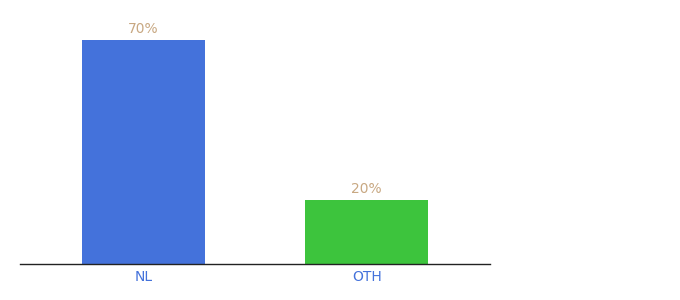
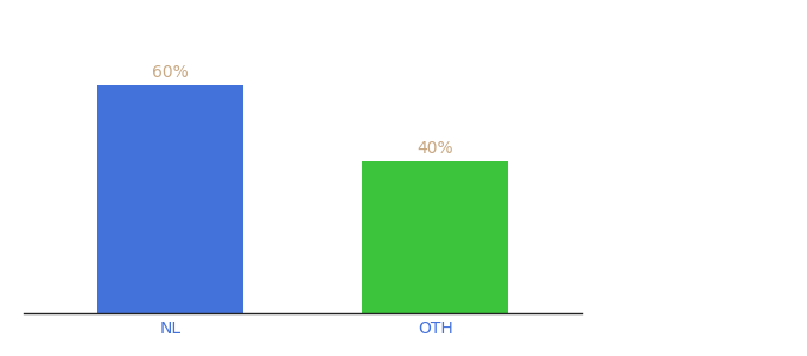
NL: 70% -> 60%
OTH: 20% -> 40%
